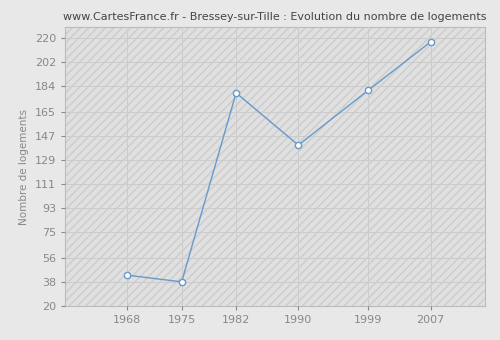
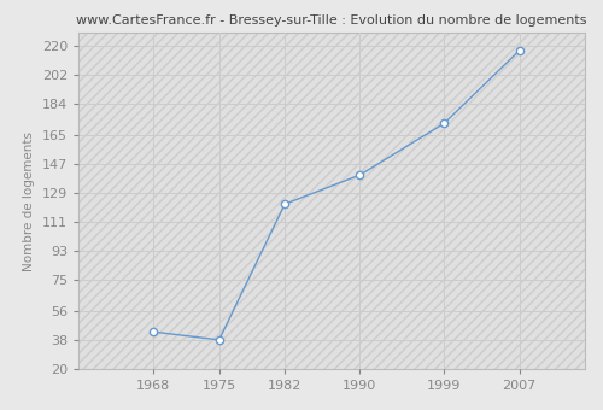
1982: 179 -> 122
1999: 181 -> 172
